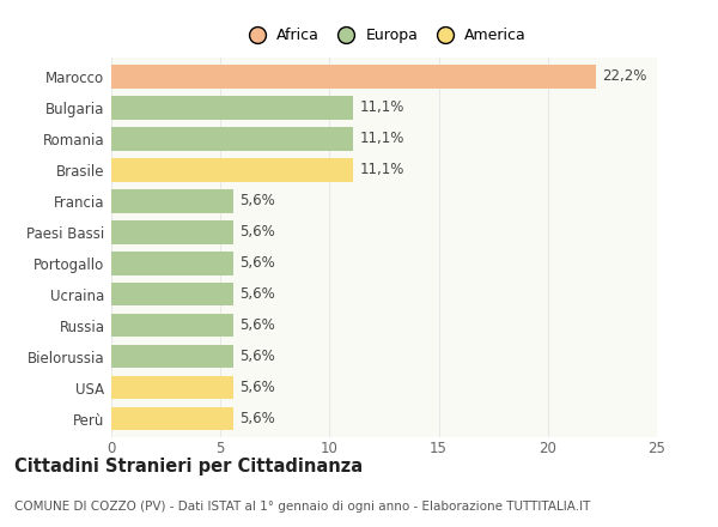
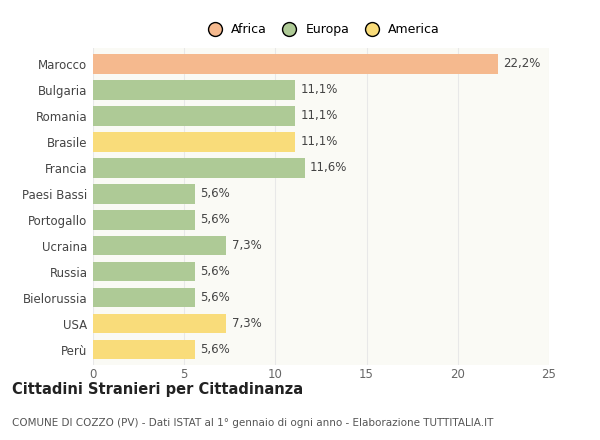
Francia: 5,6% -> 11,6%
Ucraina: 5,6% -> 7,3%
USA: 5,6% -> 7,3%
